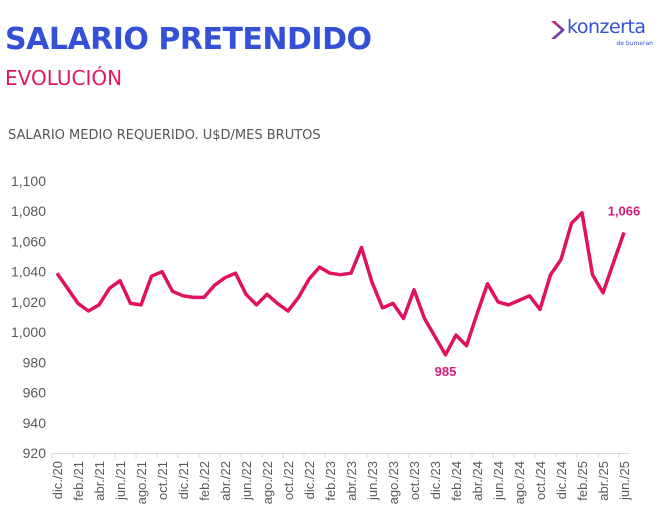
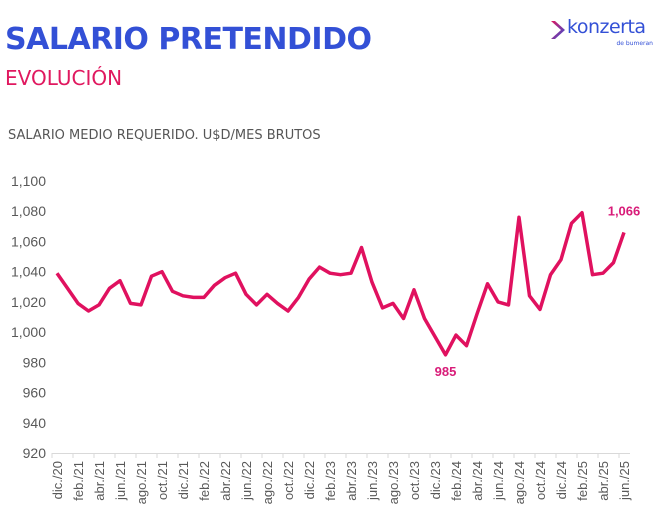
ago./24: 1021 -> 1076
abr./25: 1026 -> 1039
